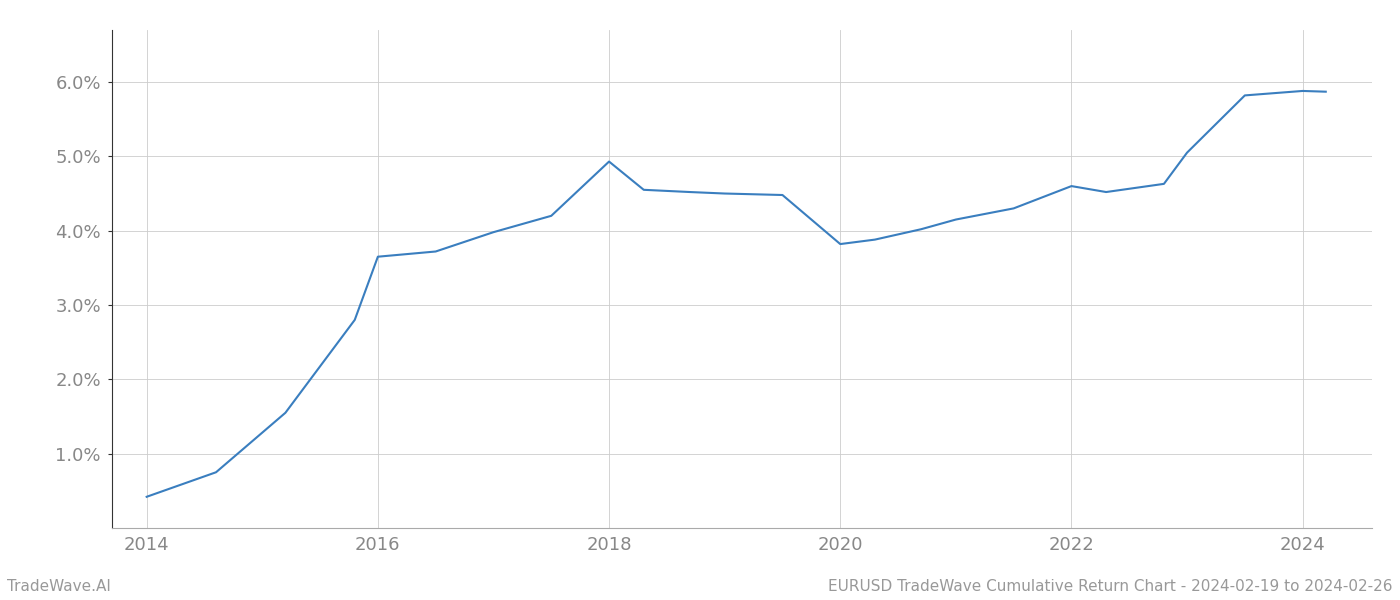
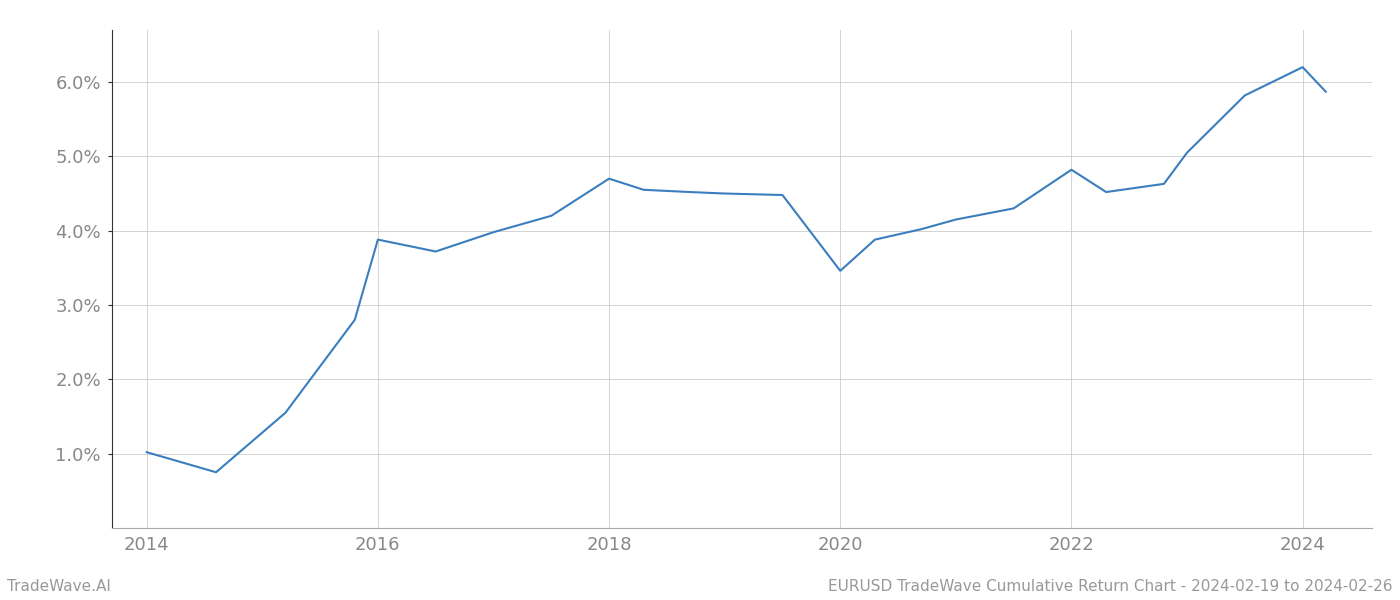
2014: 0.42% -> 1.02%
2016: 3.65% -> 3.88%
2018: 4.93% -> 4.70%
2020: 3.82% -> 3.46%
2022: 4.60% -> 4.82%
2024: 5.88% -> 6.20%
